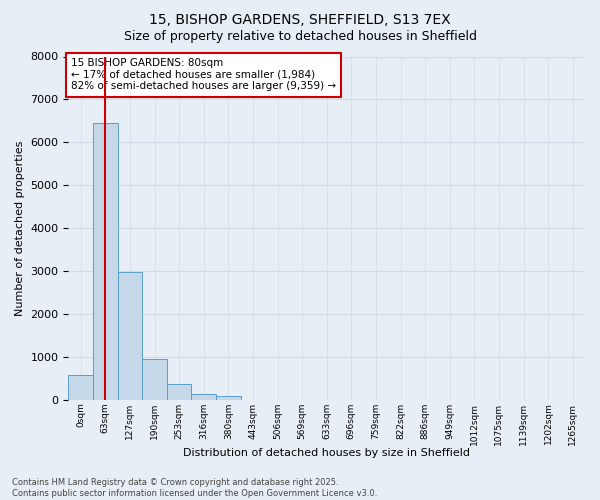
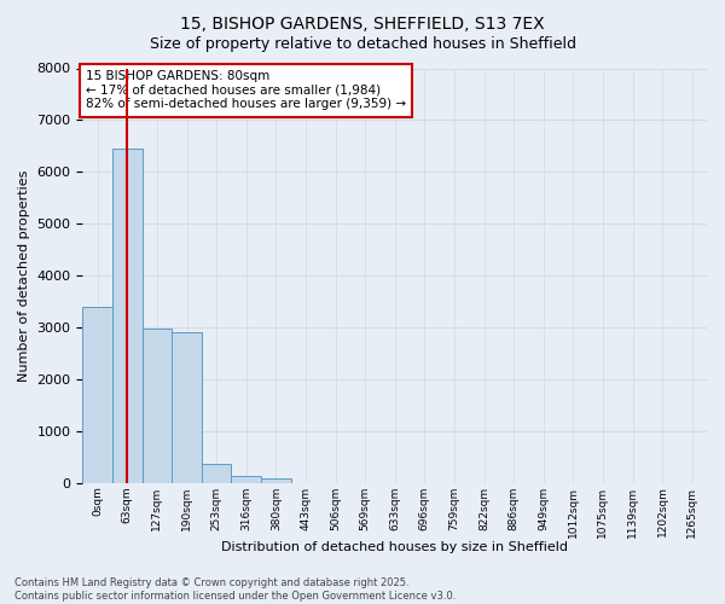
0sqm: 570 -> 3400
190sqm: 960 -> 2900
